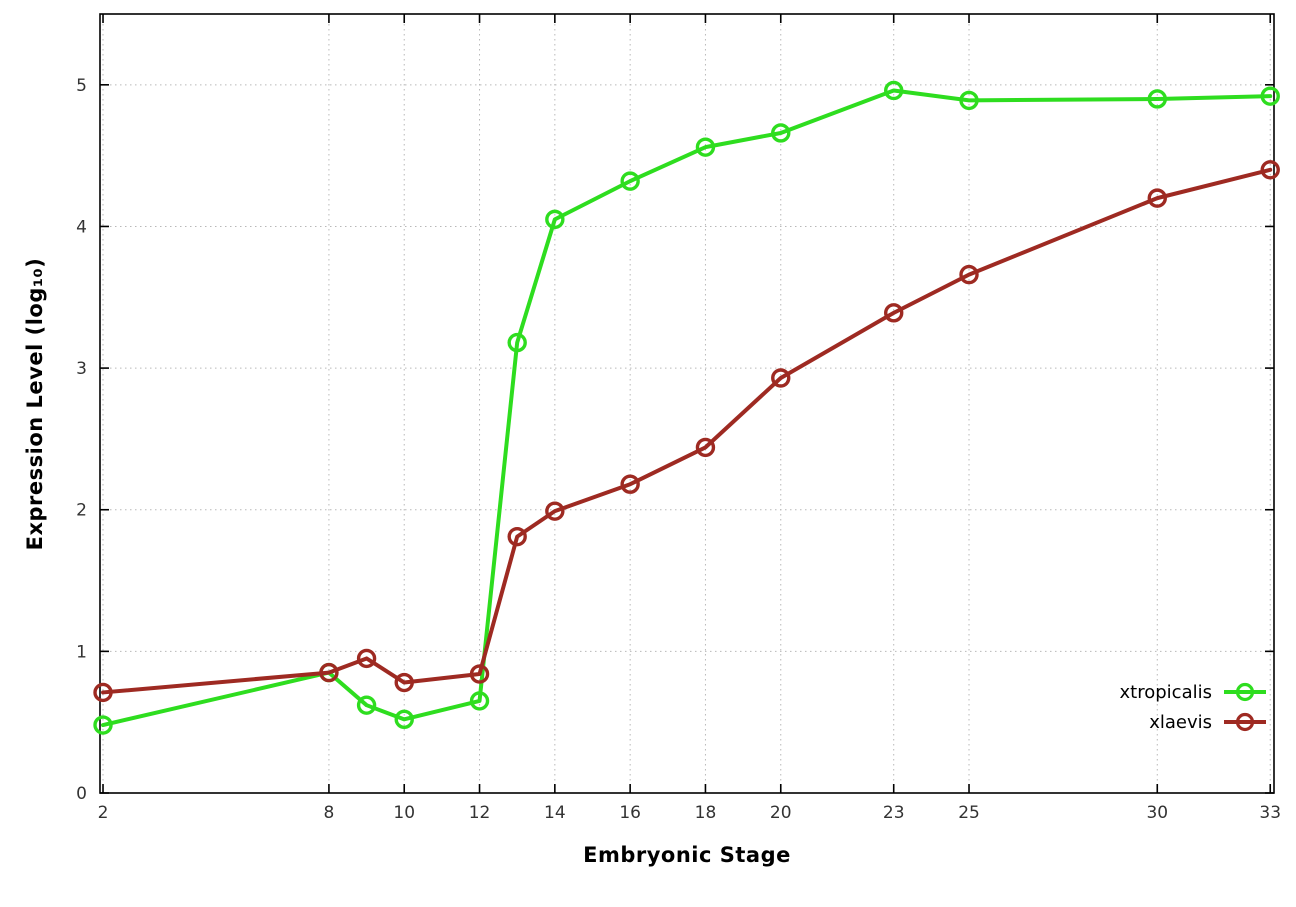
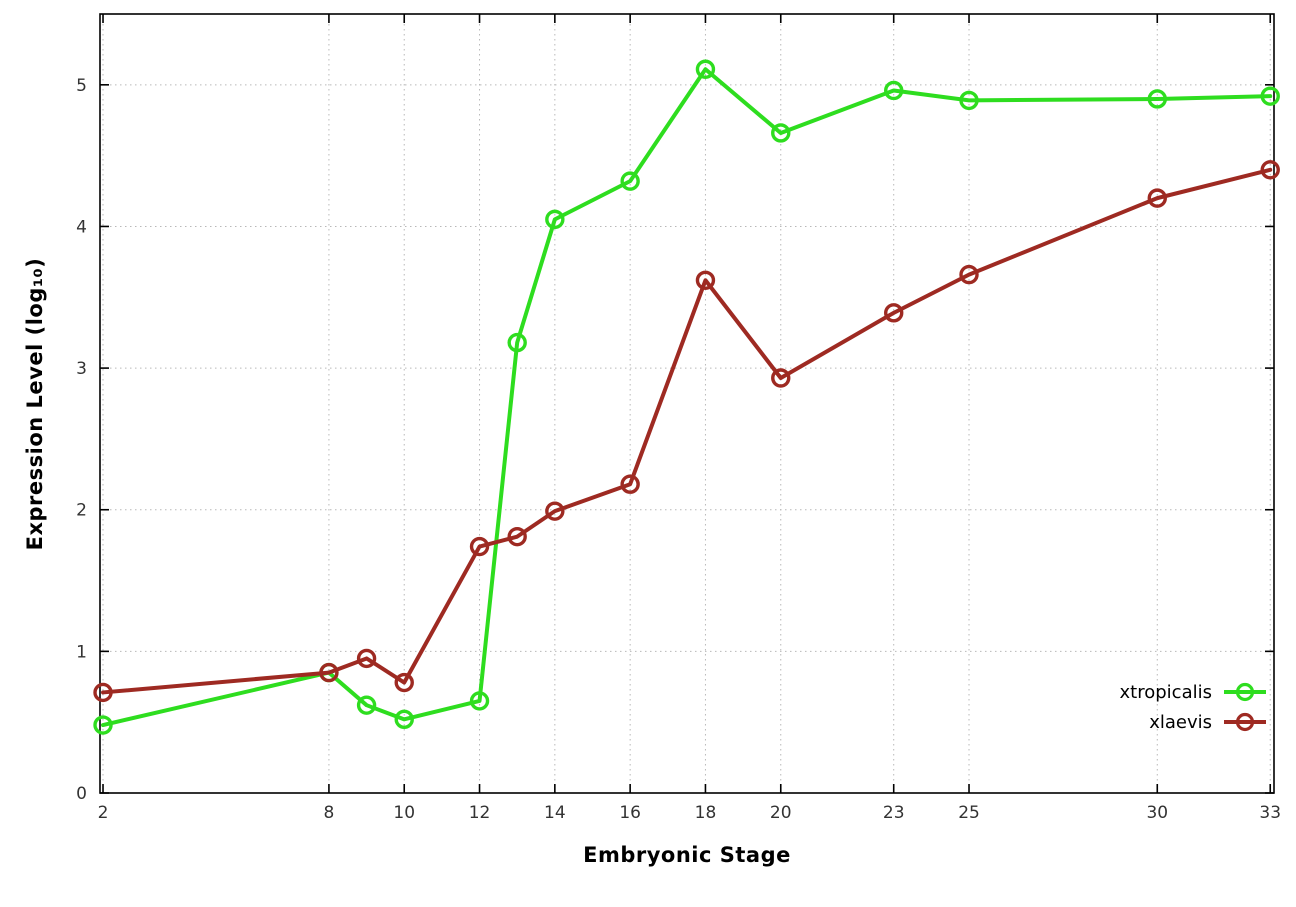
xlaevis/12: 0.84 -> 1.74
xtropicalis/18: 4.56 -> 5.11
xlaevis/18: 2.44 -> 3.62
